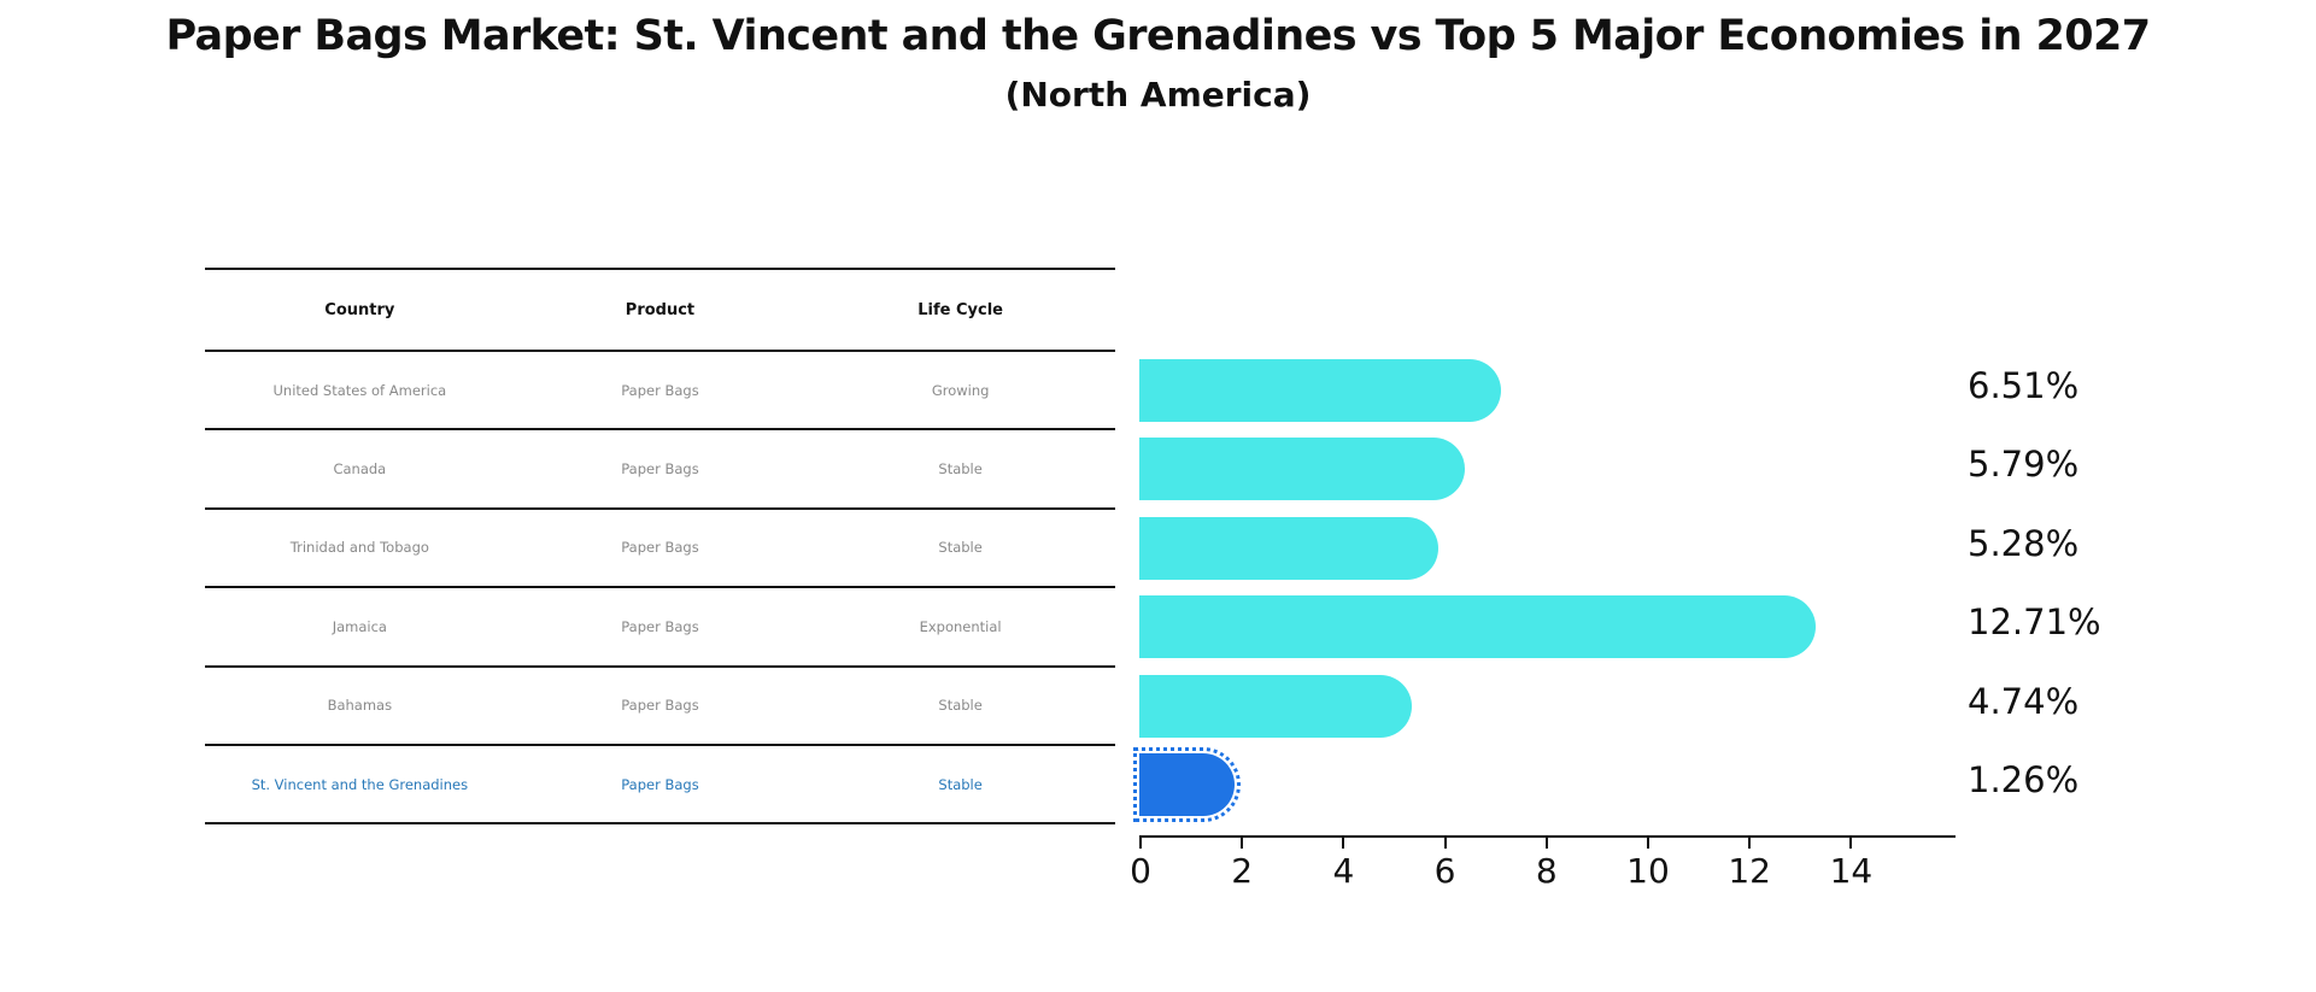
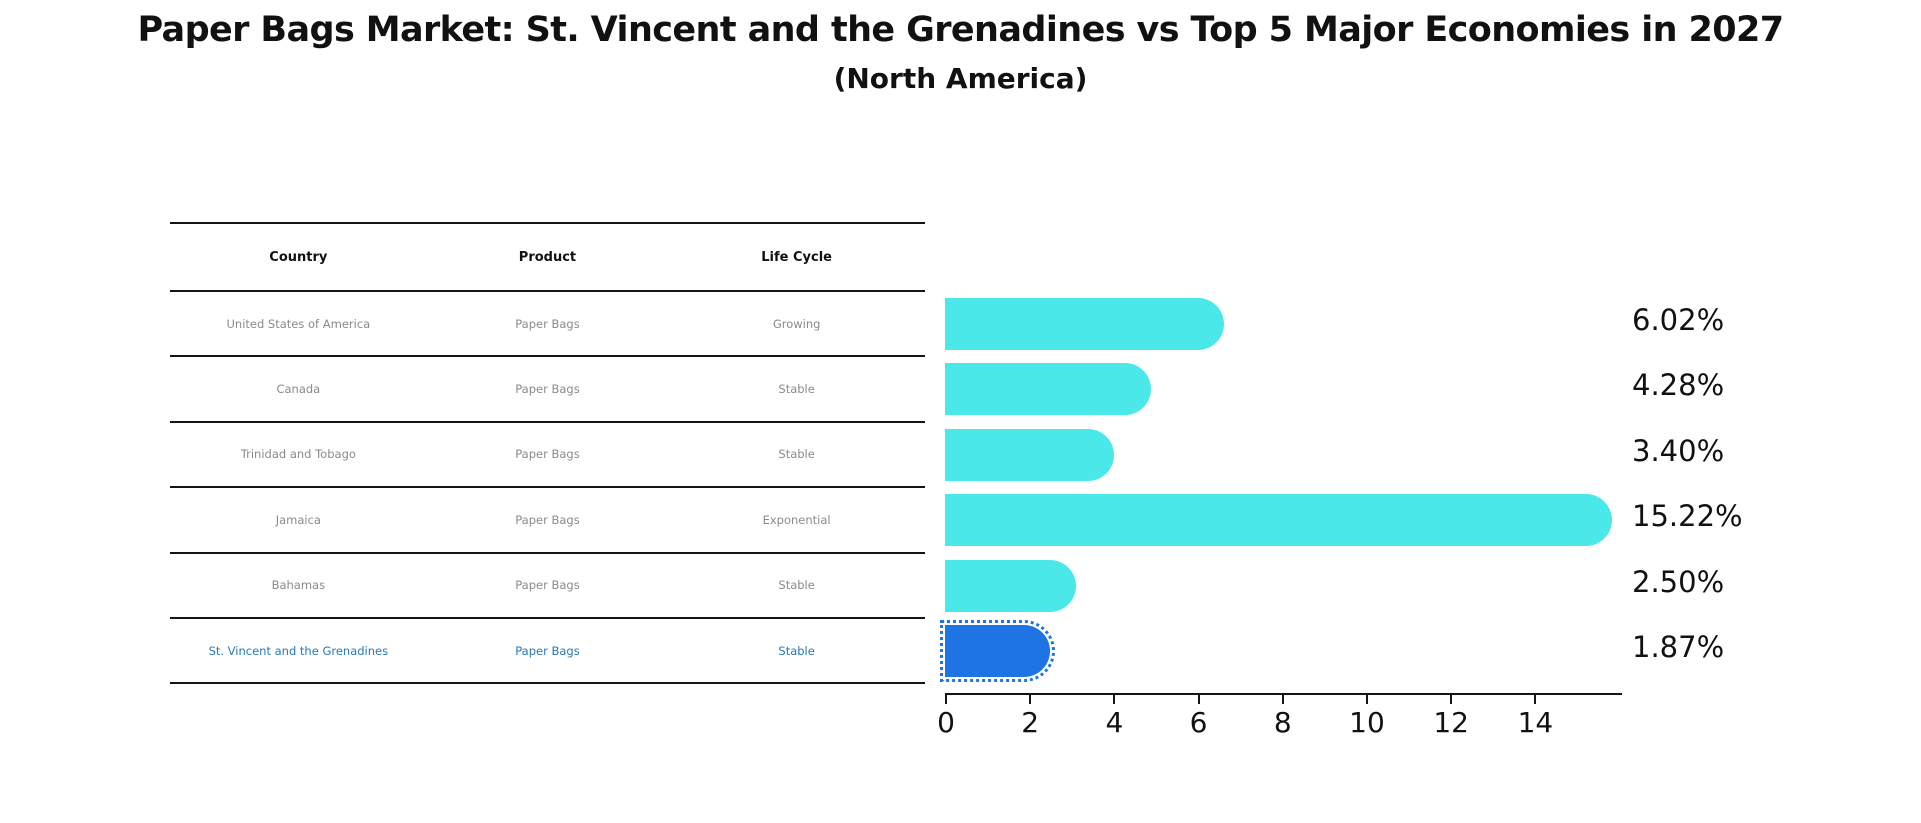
United States of America: 6.51% -> 6.02%
Canada: 5.79% -> 4.28%
Trinidad and Tobago: 5.28% -> 3.40%
Jamaica: 12.71% -> 15.22%
Bahamas: 4.74% -> 2.50%
St. Vincent and the Grenadines: 1.26% -> 1.87%
